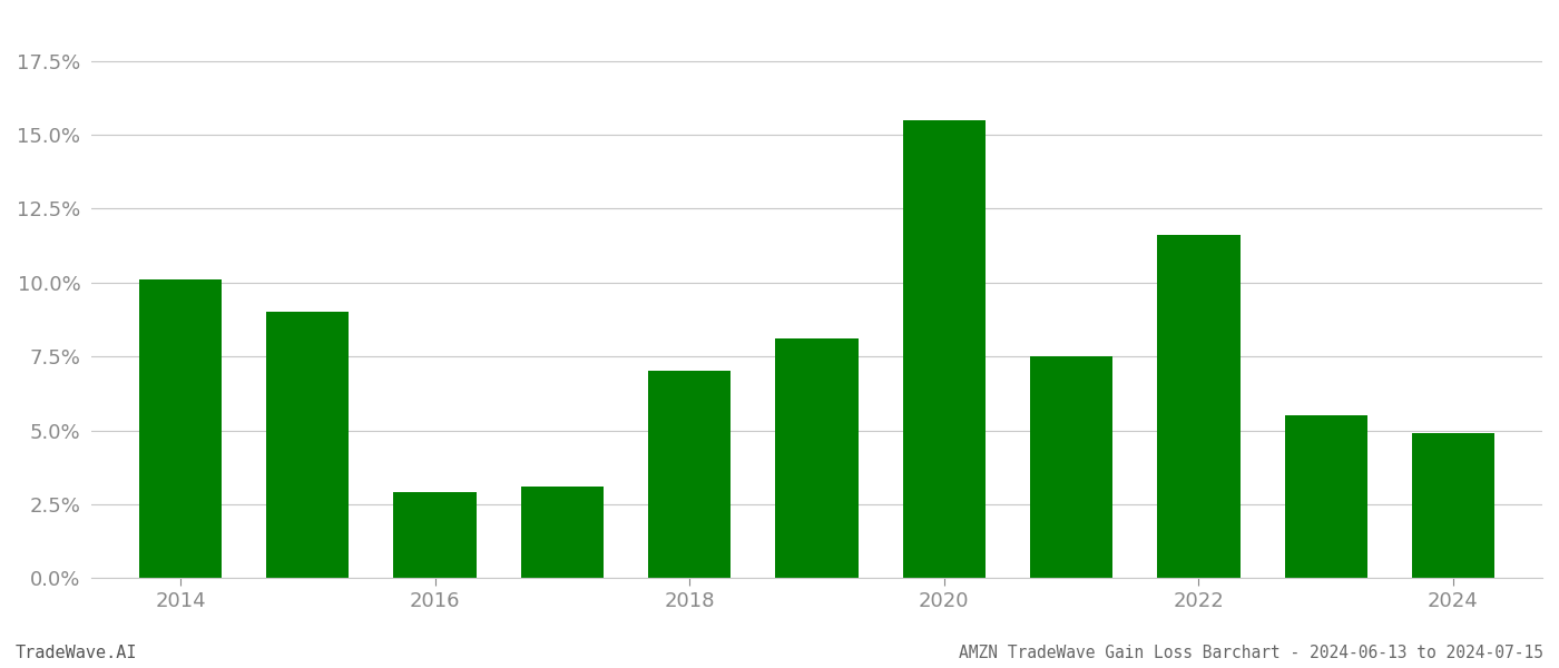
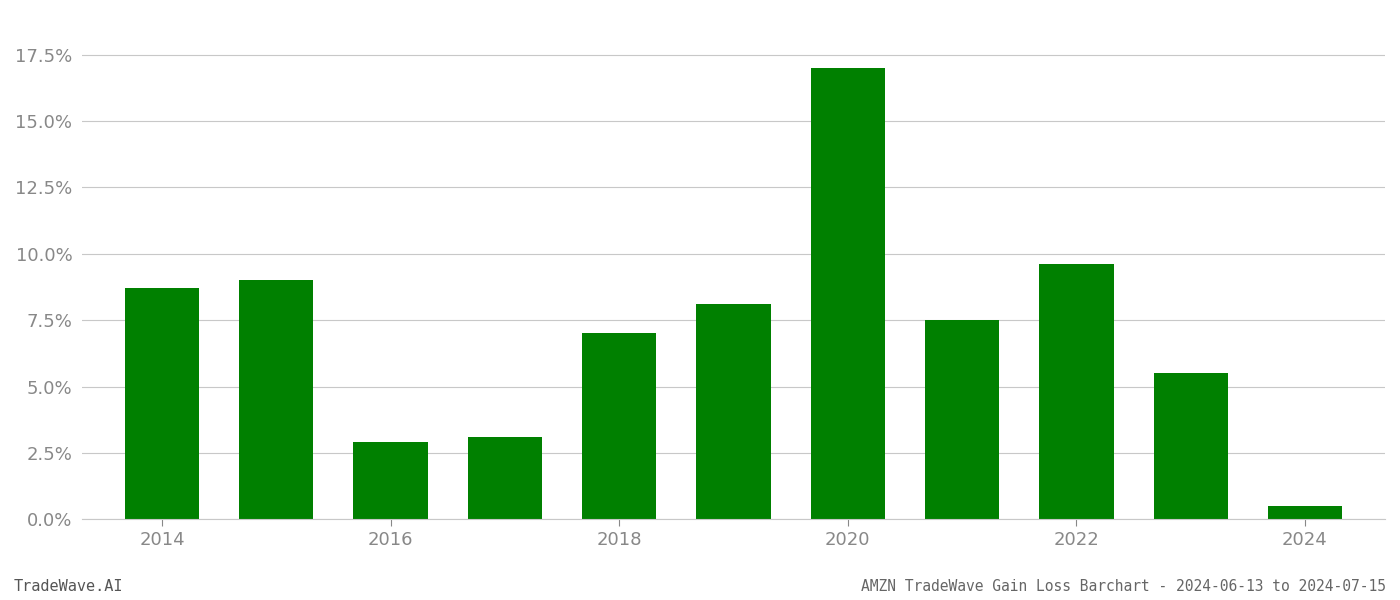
2014: 10.1% -> 8.7%
2020: 15.5% -> 17.0%
2022: 11.6% -> 9.6%
2024: 4.9% -> 0.5%
